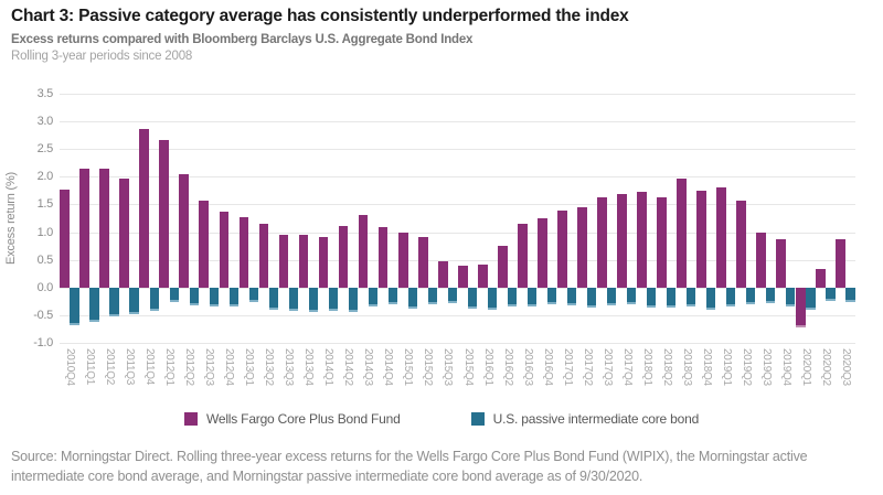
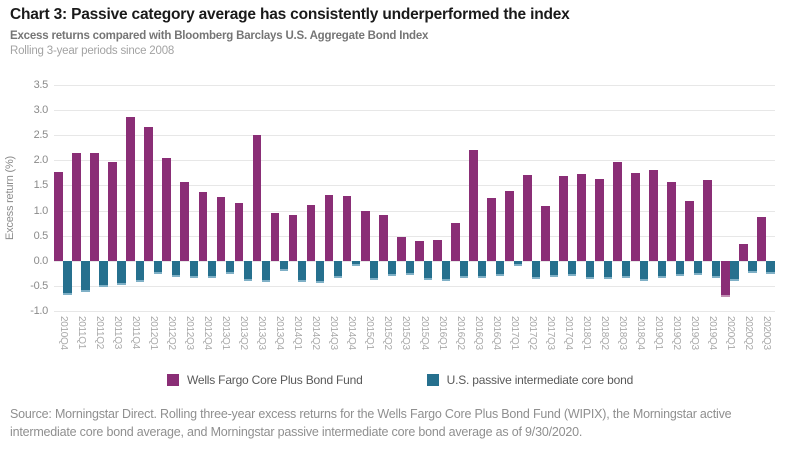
Wells Fargo Core Plus Bond Fund/2013Q3: 0.9 -> 2.5
U.S. passive intermediate core bond/2013Q4: -0.5 -> -0.2
Wells Fargo Core Plus Bond Fund/2014Q4: 1.1 -> 1.3
U.S. passive intermediate core bond/2014Q4: -0.3 -> -0.1
Wells Fargo Core Plus Bond Fund/2016Q3: 1.2 -> 2.2
U.S. passive intermediate core bond/2017Q1: -0.3 -> -0.1
Wells Fargo Core Plus Bond Fund/2017Q2: 1.5 -> 1.7
Wells Fargo Core Plus Bond Fund/2017Q3: 1.6 -> 1.1
Wells Fargo Core Plus Bond Fund/2019Q3: 1.0 -> 1.2
Wells Fargo Core Plus Bond Fund/2019Q4: 0.9 -> 1.6
